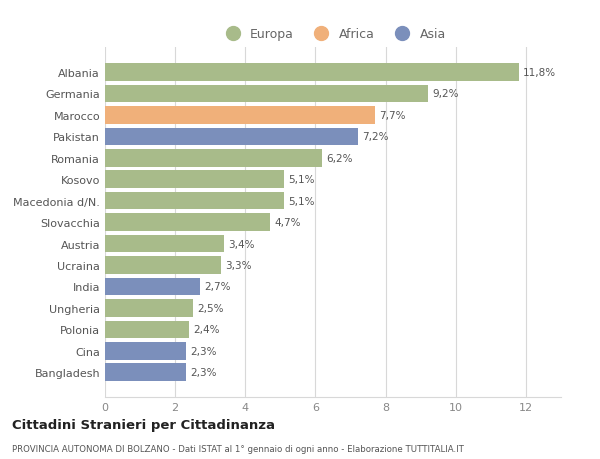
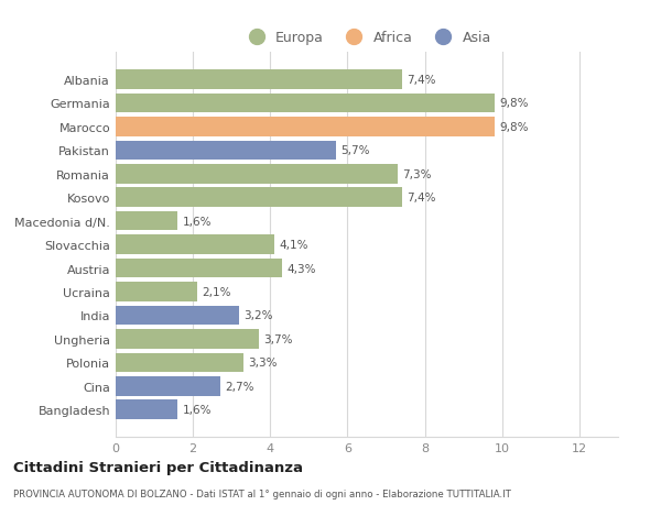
Albania: 11,8% -> 7,4%
Germania: 9,2% -> 9,8%
Marocco: 7,7% -> 9,8%
Pakistan: 7,2% -> 5,7%
Romania: 6,2% -> 7,3%
Kosovo: 5,1% -> 7,4%
Macedonia d/N.: 5,1% -> 1,6%
Slovacchia: 4,7% -> 4,1%
Austria: 3,4% -> 4,3%
Ucraina: 3,3% -> 2,1%
India: 2,7% -> 3,2%
Ungheria: 2,5% -> 3,7%
Polonia: 2,4% -> 3,3%
Cina: 2,3% -> 2,7%
Bangladesh: 2,3% -> 1,6%
